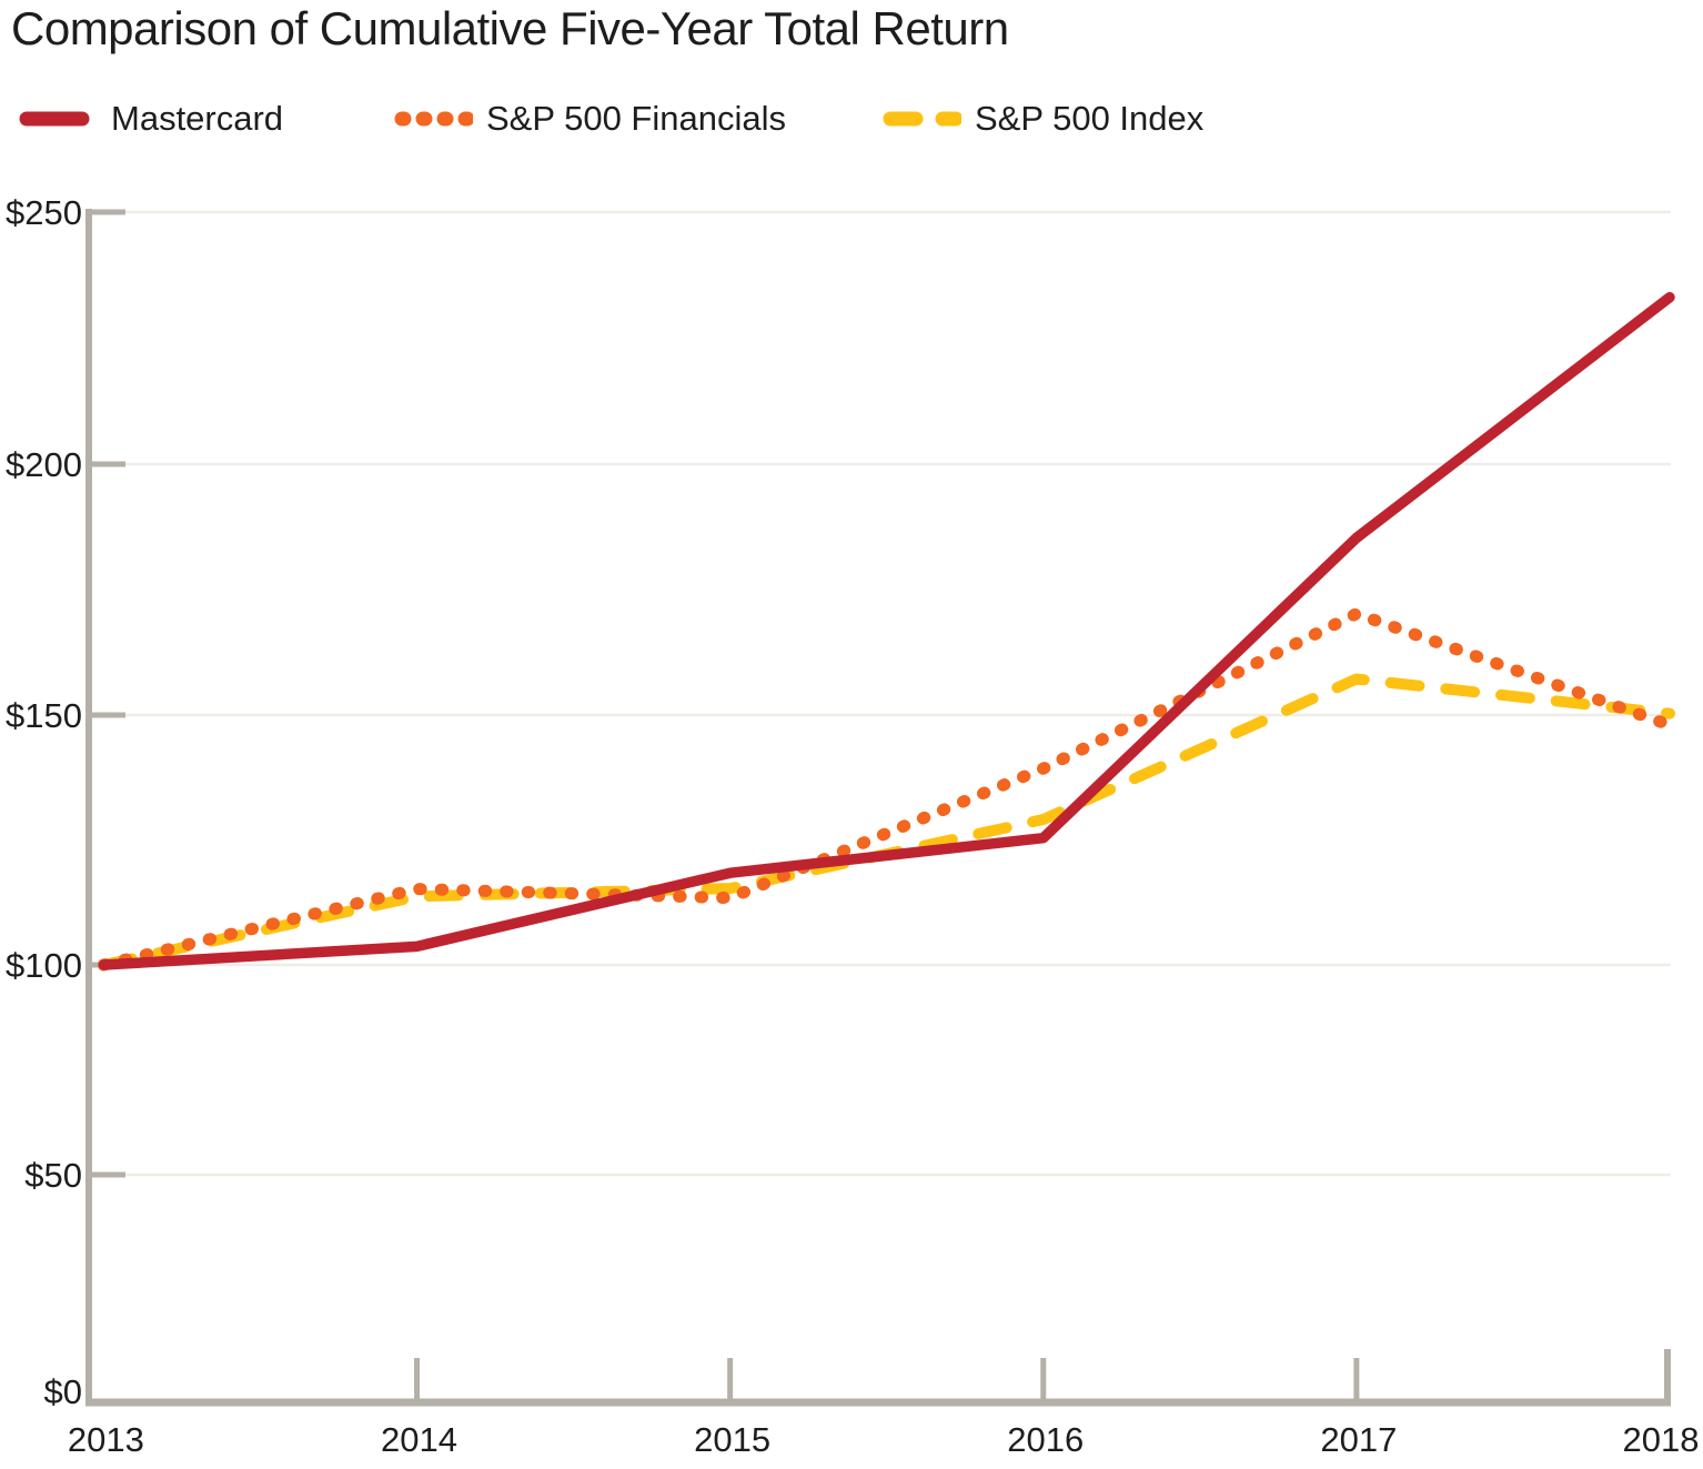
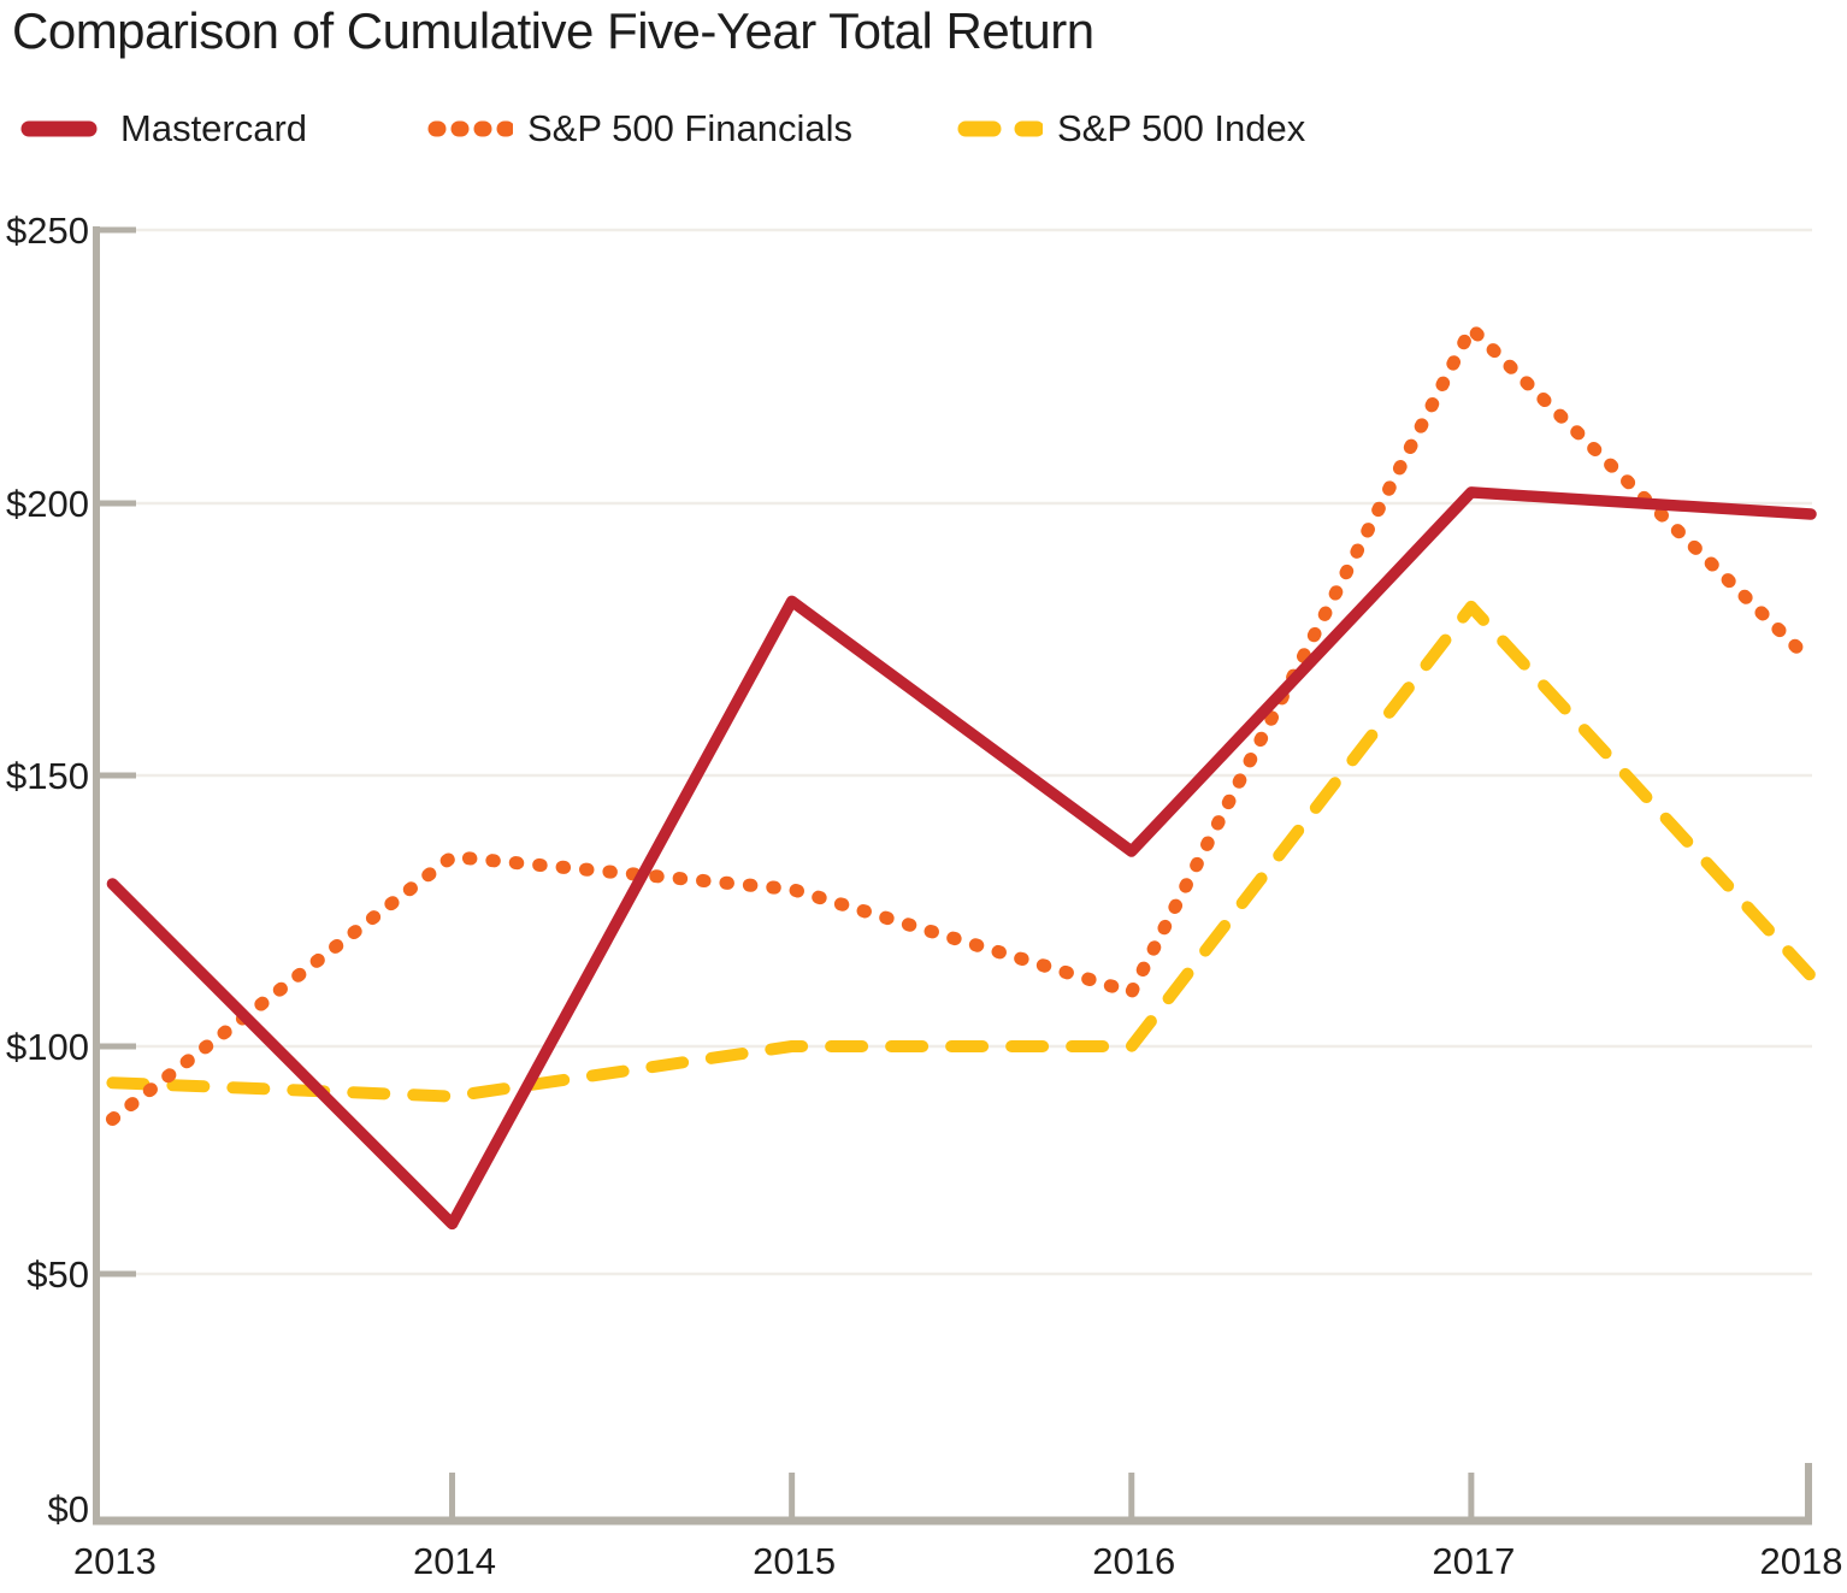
Mastercard/2013: $100 -> $130
S&P 500 Financials/2013: $100 -> $84
S&P 500 Index/2013: $100 -> $92
Mastercard/2014: $104 -> $61
S&P 500 Financials/2014: $115 -> $135
S&P 500 Index/2014: $114 -> $89
Mastercard/2015: $118 -> $182
S&P 500 Financials/2015: $113 -> $129
S&P 500 Index/2015: $115 -> $100
Mastercard/2016: $125 -> $136
S&P 500 Financials/2016: $139 -> $110
S&P 500 Index/2016: $129 -> $100
Mastercard/2017: $185 -> $202
S&P 500 Financials/2017: $170 -> $232
S&P 500 Index/2017: $157 -> $181
Mastercard/2018: $233 -> $198
S&P 500 Financials/2018: $148 -> $171
S&P 500 Index/2018: $150 -> $113
